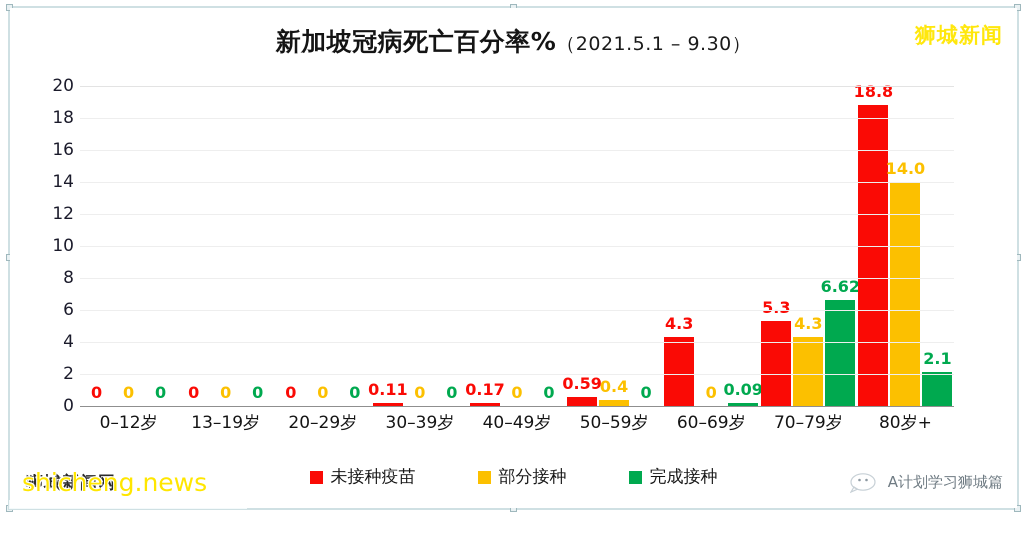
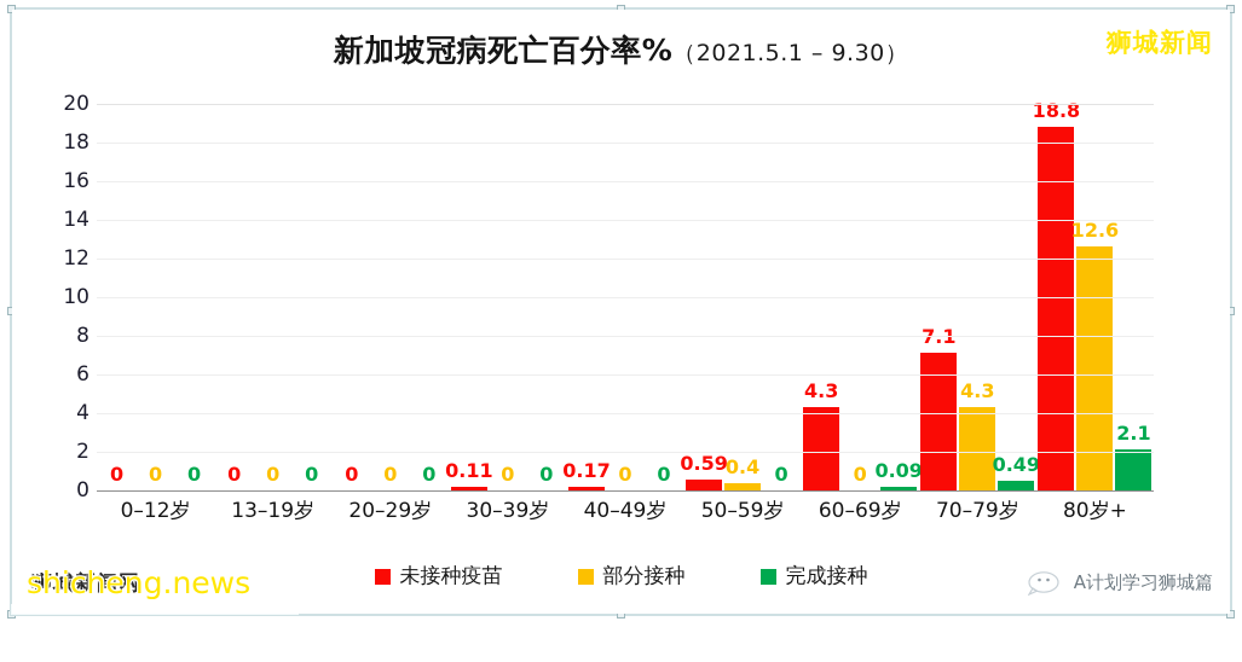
未接种疫苗/70–79岁: 5.3 -> 7.1
完成接种/70–79岁: 6.62 -> 0.49
部分接种/80岁+: 14.0 -> 12.6
